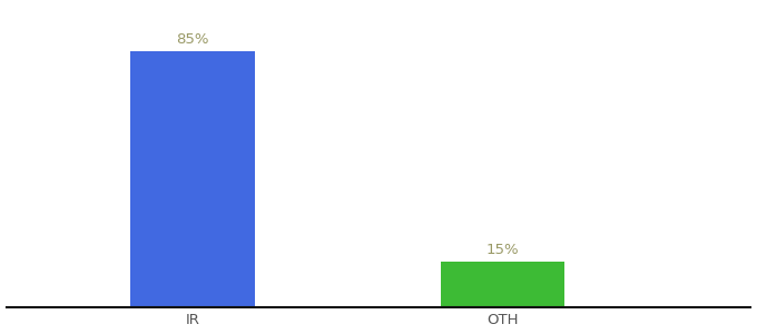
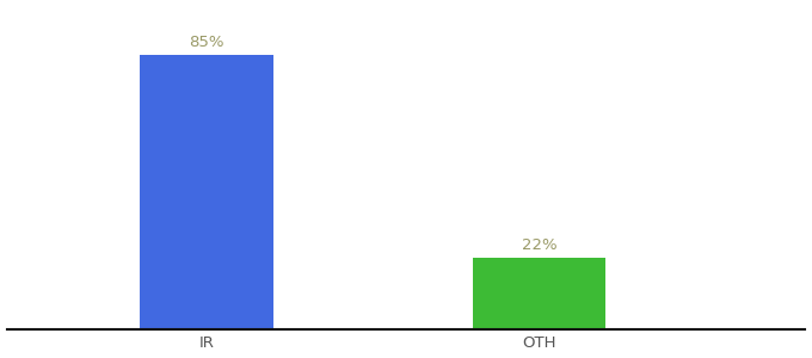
OTH: 15% -> 22%
